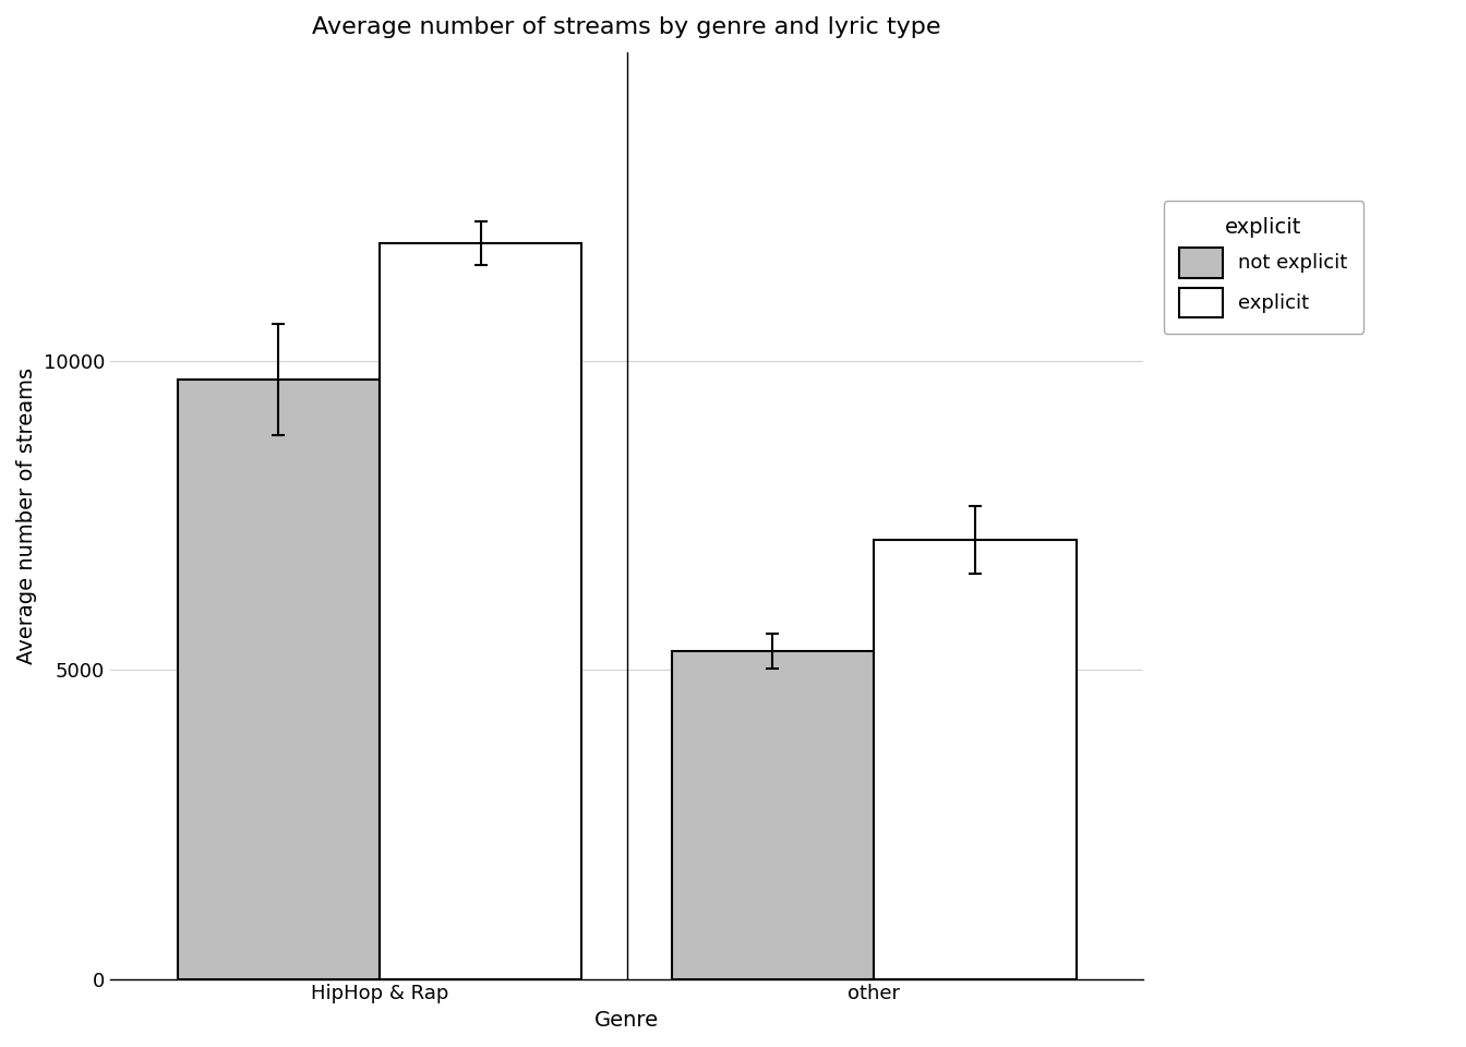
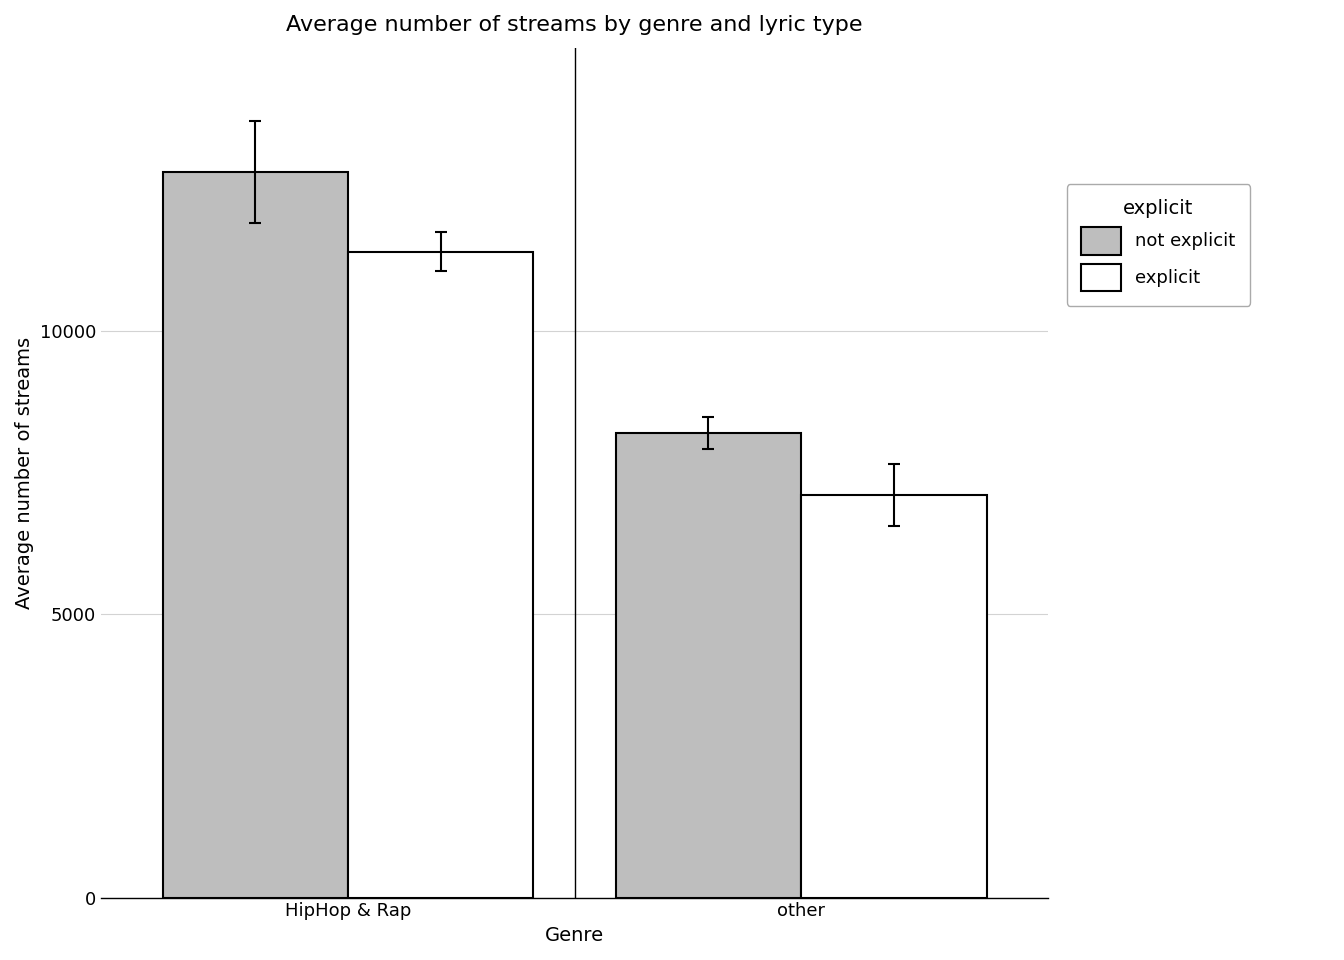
not explicit/HipHop & Rap: 9700 -> 12800
explicit/HipHop & Rap: 11900 -> 11400
not explicit/other: 5300 -> 8200
